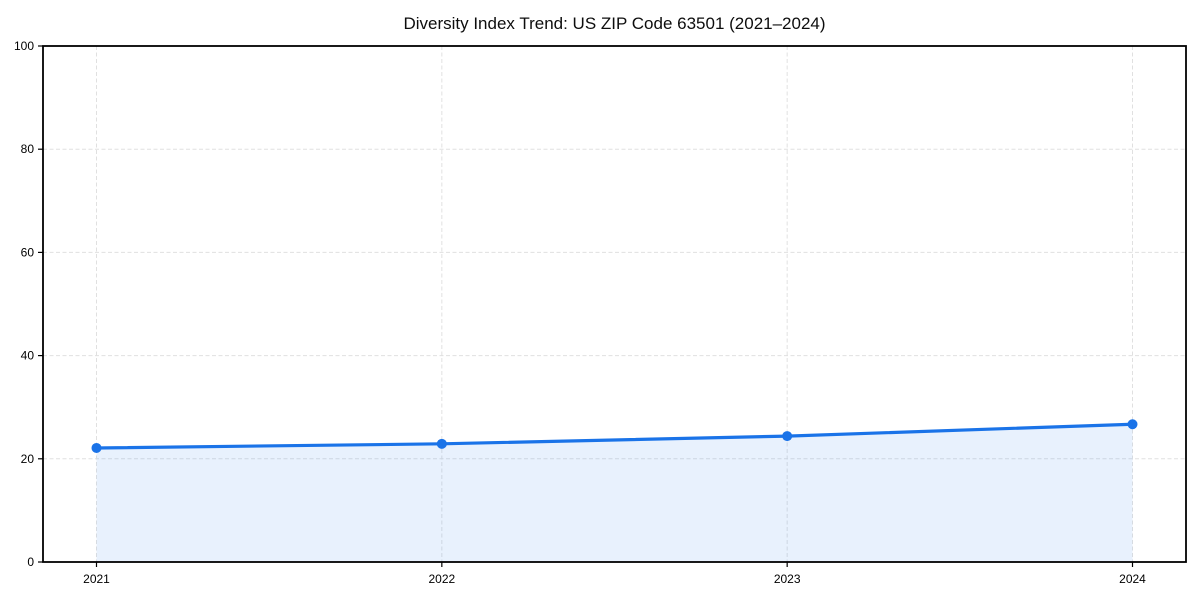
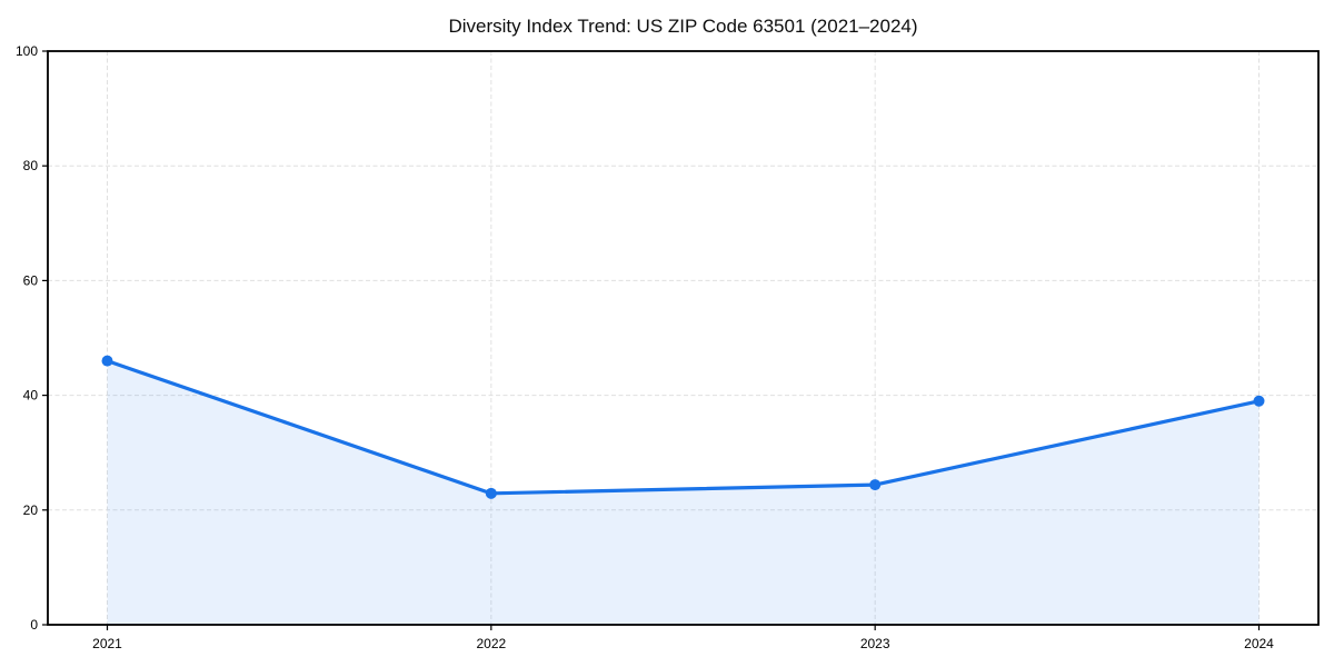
2021: 22 -> 46
2024: 27 -> 39
